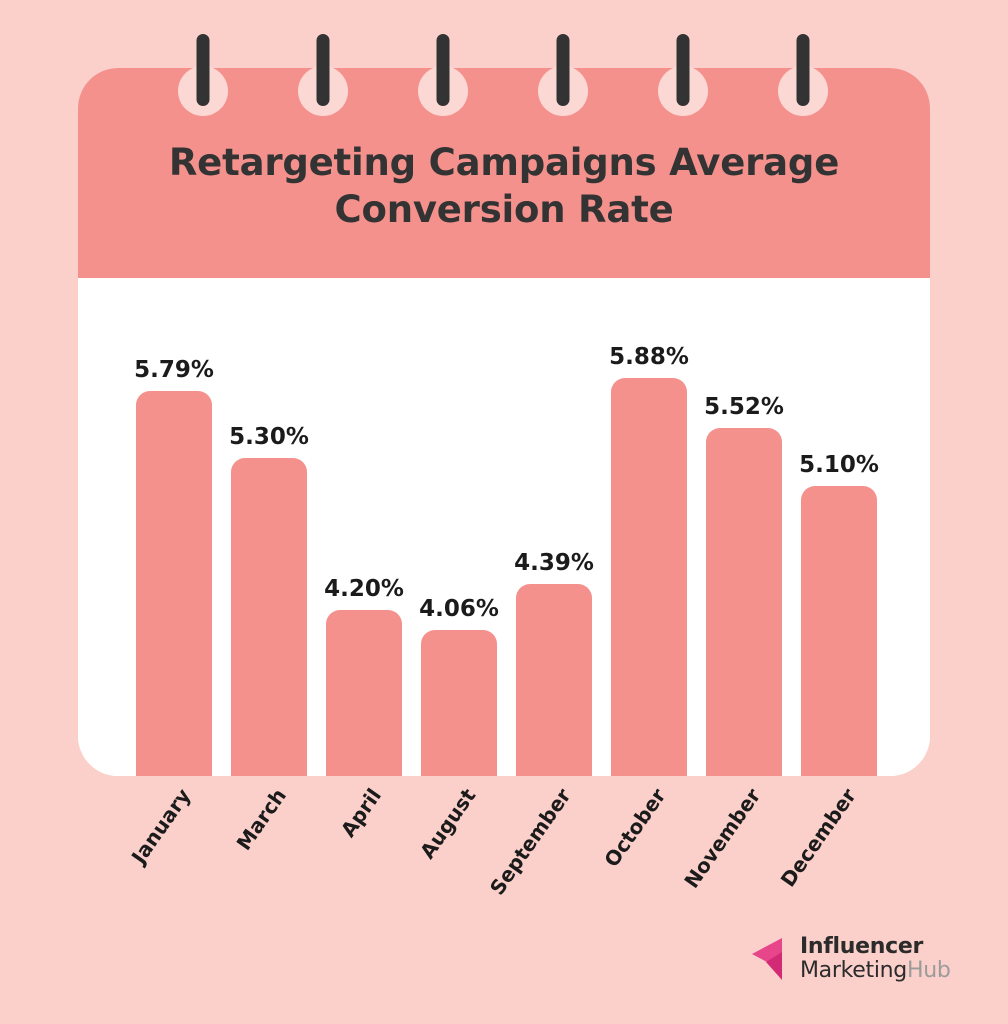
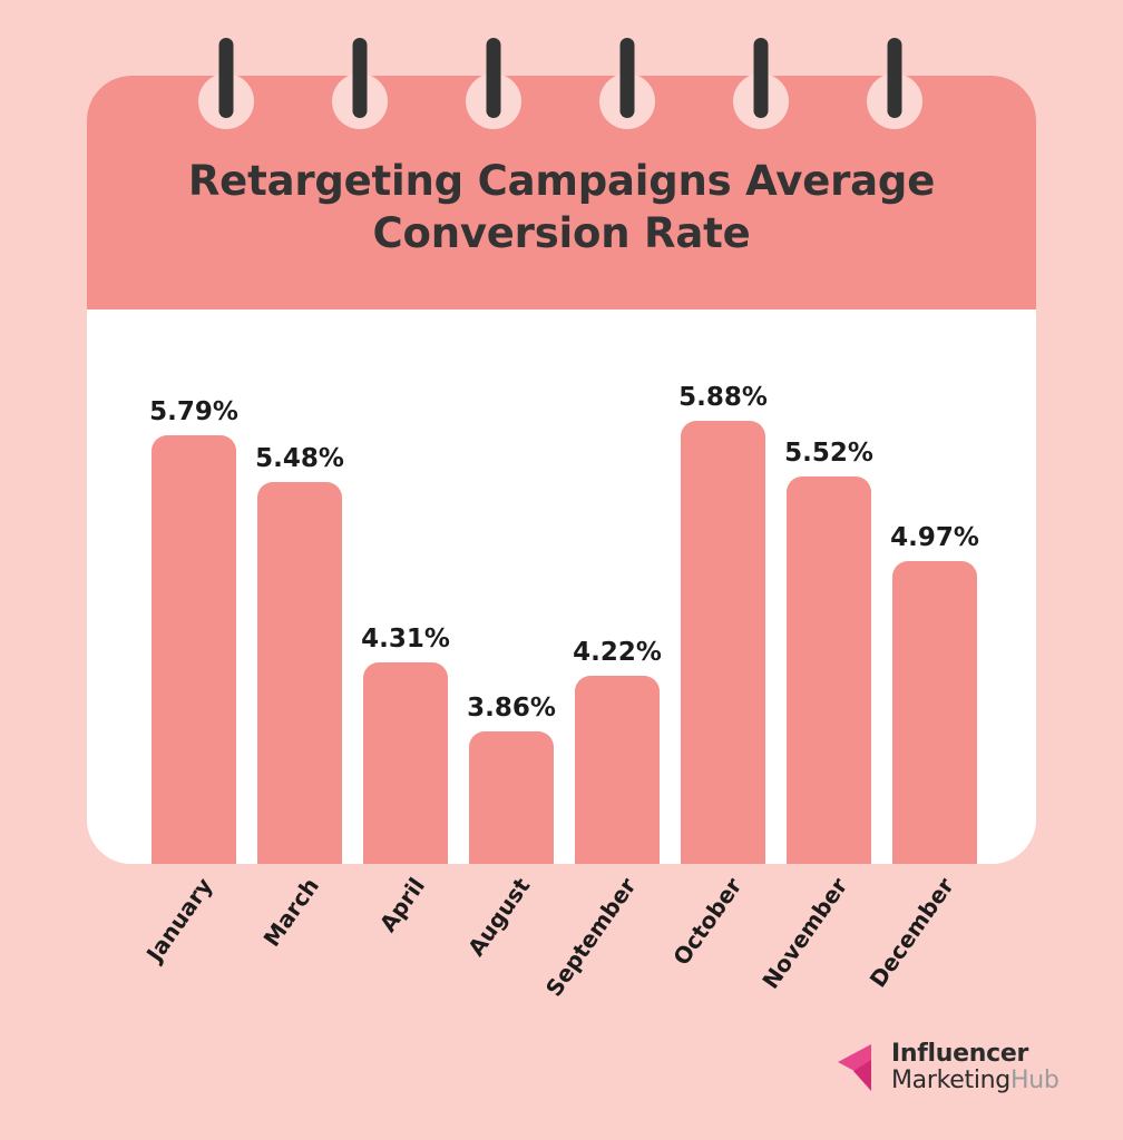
March: 5.30% -> 5.48%
April: 4.20% -> 4.31%
August: 4.06% -> 3.86%
September: 4.39% -> 4.22%
December: 5.10% -> 4.97%
